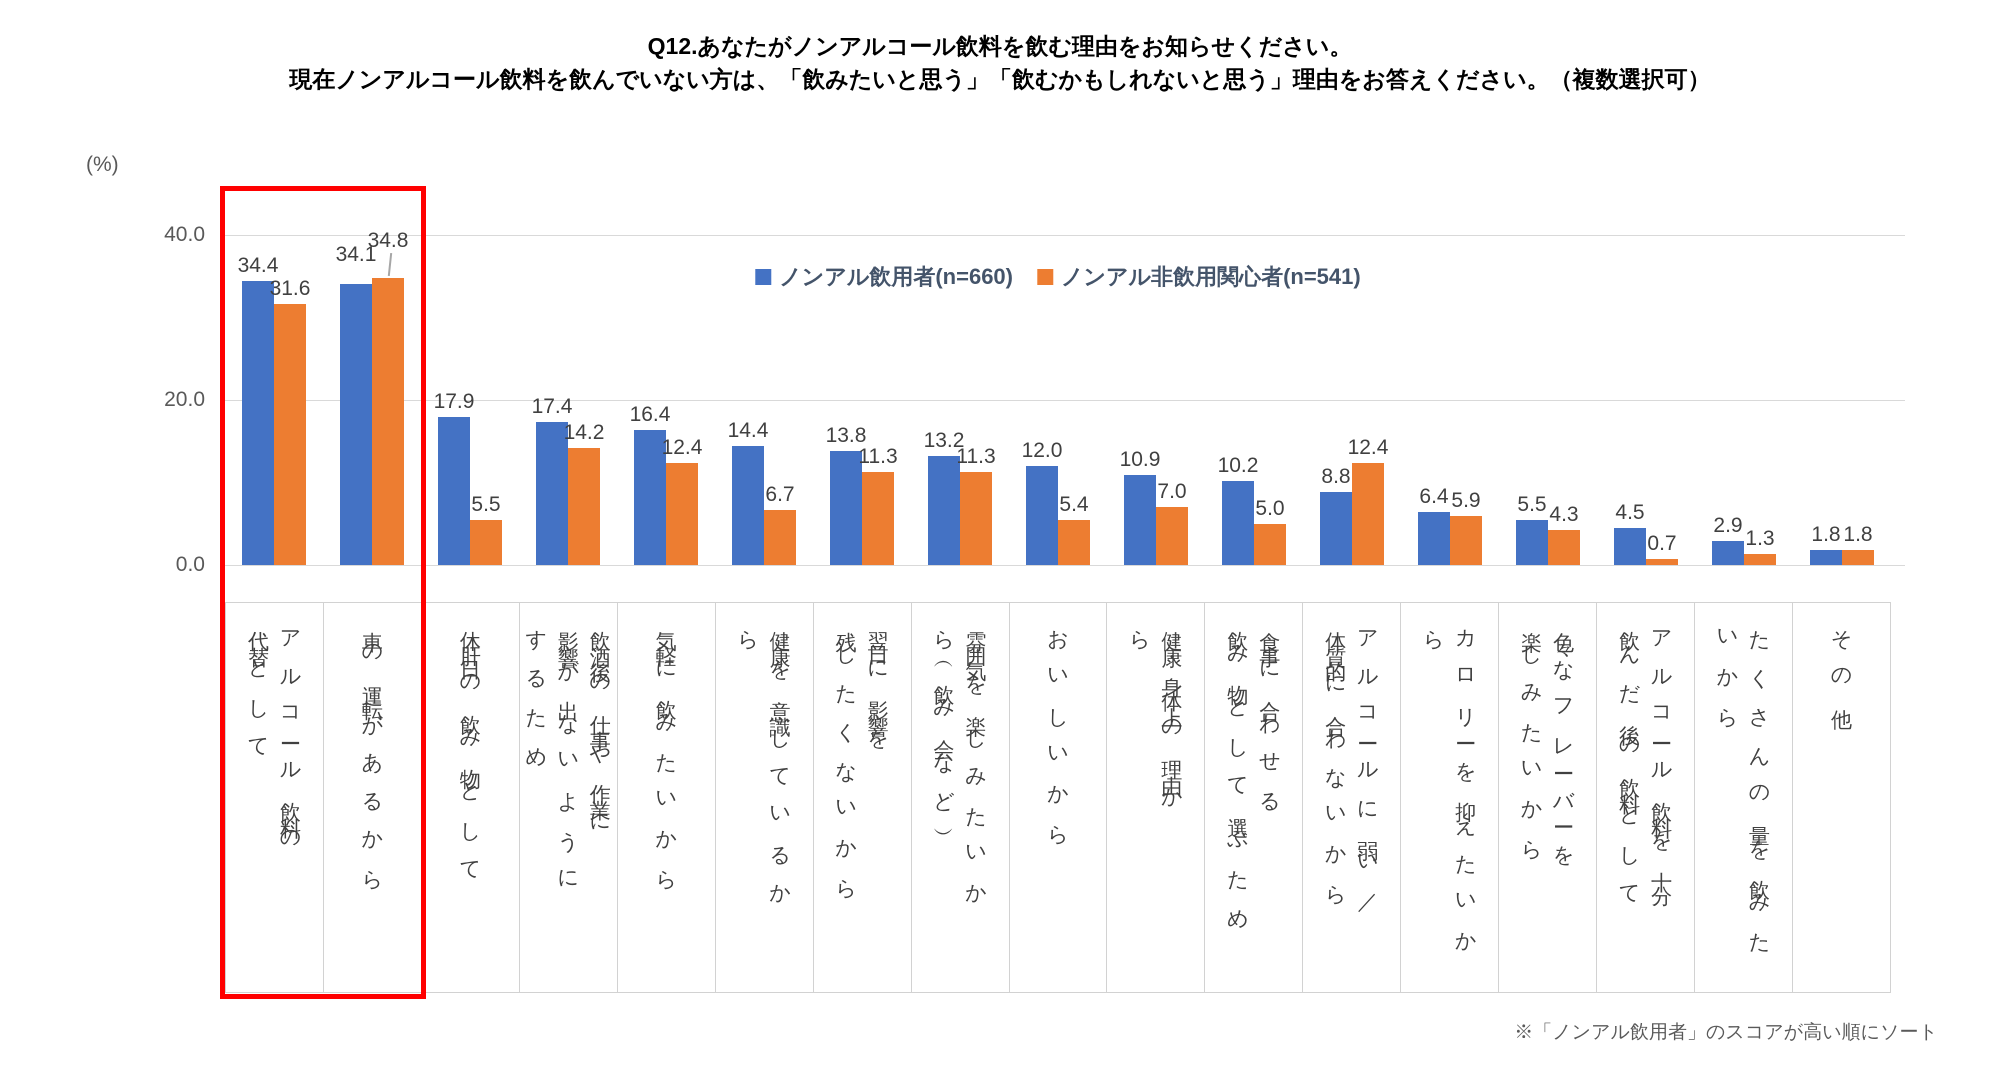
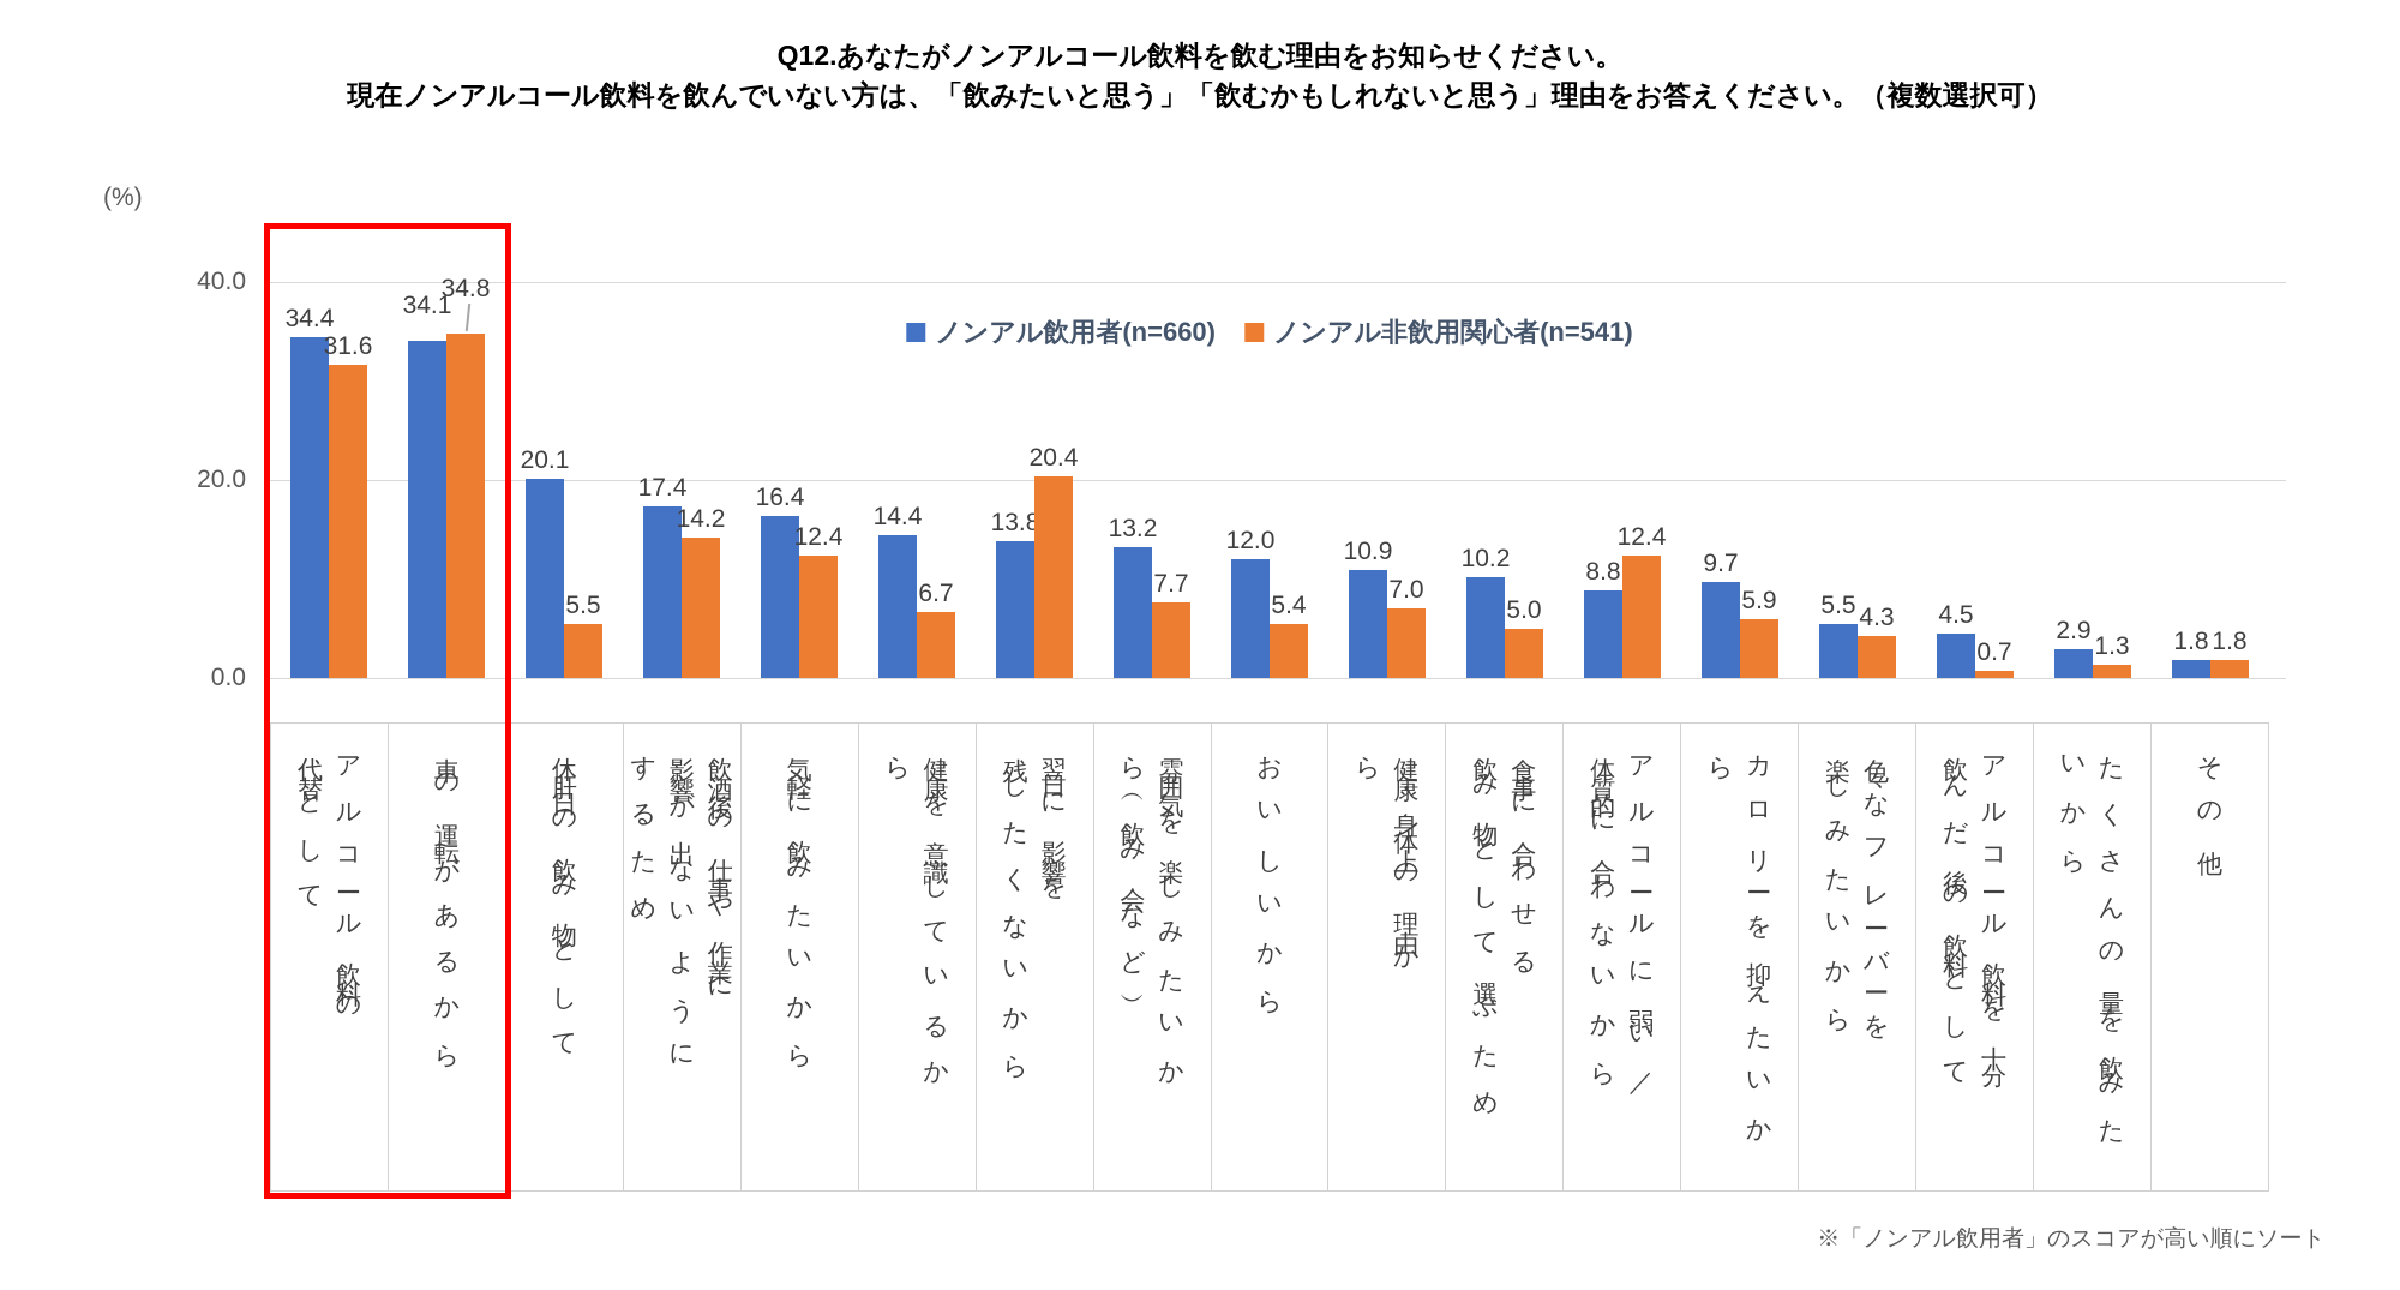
ノンアル飲用者(n=660)/休肝日の飲み物として: 17.9 -> 20.1
ノンアル非飲用関心者(n=541)/翌日に影響を残したくないから: 11.3 -> 20.4
ノンアル非飲用関心者(n=541)/雰囲気を楽しみたいから（飲み会など）: 11.3 -> 7.7
ノンアル飲用者(n=660)/カロリーを抑えたいから: 6.4 -> 9.7
